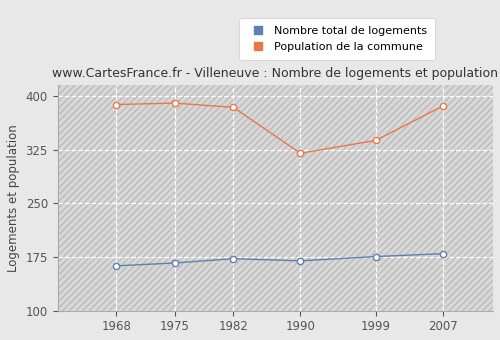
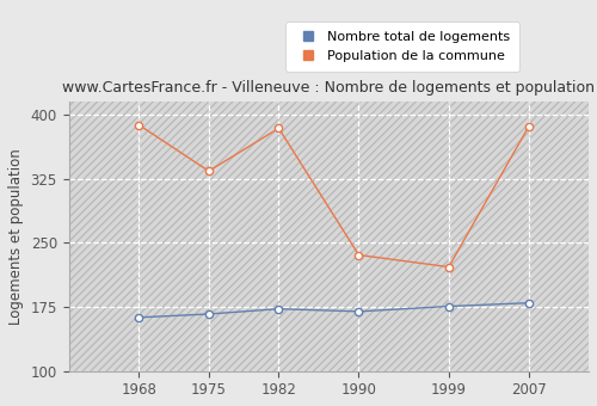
Population de la commune/1975: 390 -> 334
Population de la commune/1990: 320 -> 236
Population de la commune/1999: 338 -> 222
